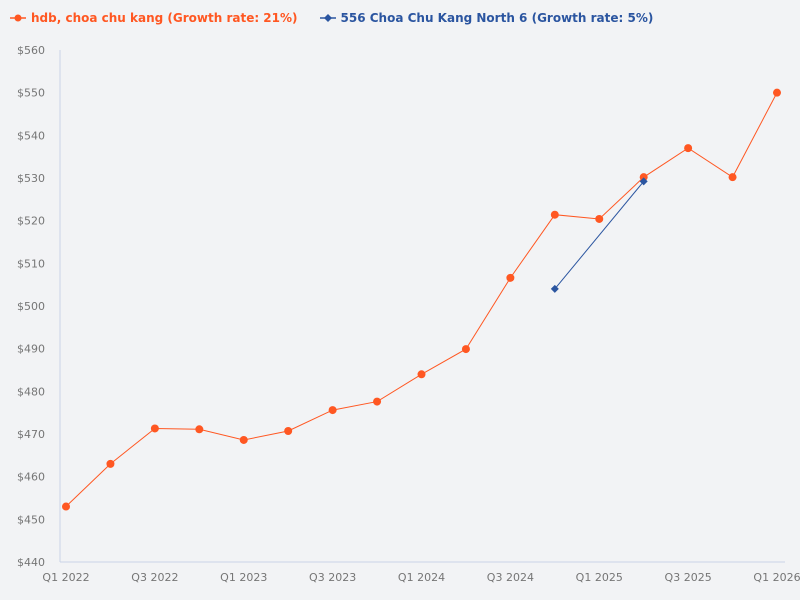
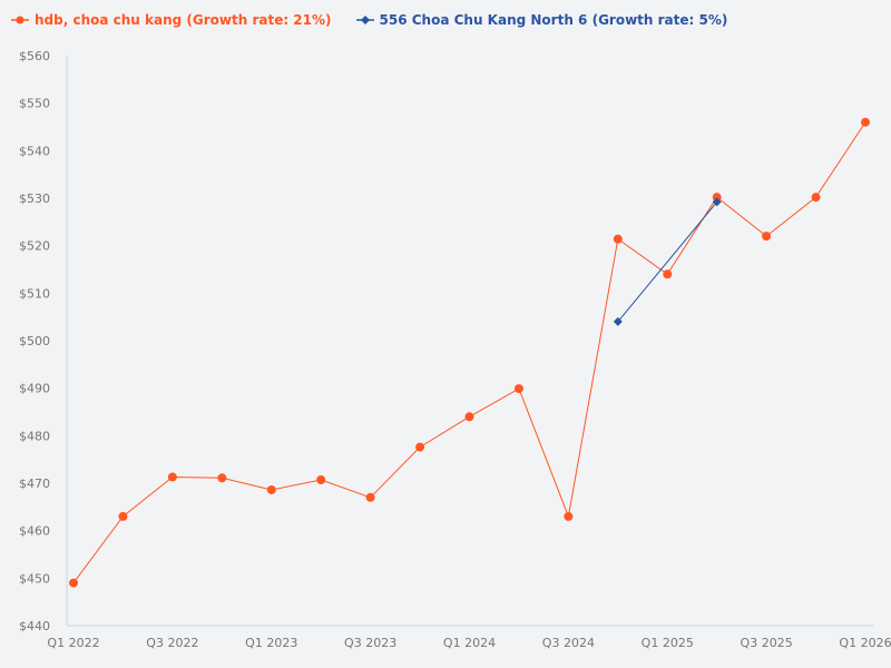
hdb, choa chu kang (Growth rate: 21%)/Q1 2022: $453 -> $449
hdb, choa chu kang (Growth rate: 21%)/Q3 2023: $476 -> $467
hdb, choa chu kang (Growth rate: 21%)/Q3 2024: $507 -> $463
hdb, choa chu kang (Growth rate: 21%)/Q1 2025: $520 -> $514
hdb, choa chu kang (Growth rate: 21%)/Q3 2025: $537 -> $522
hdb, choa chu kang (Growth rate: 21%)/Q1 2026: $550 -> $546
